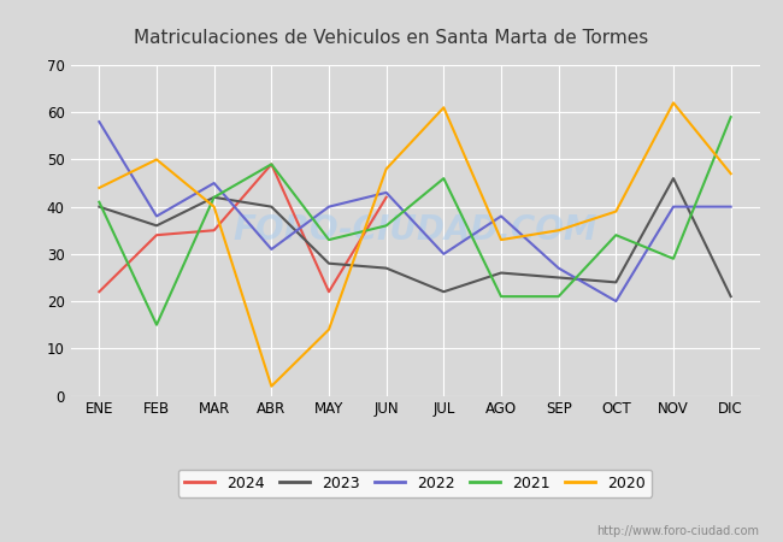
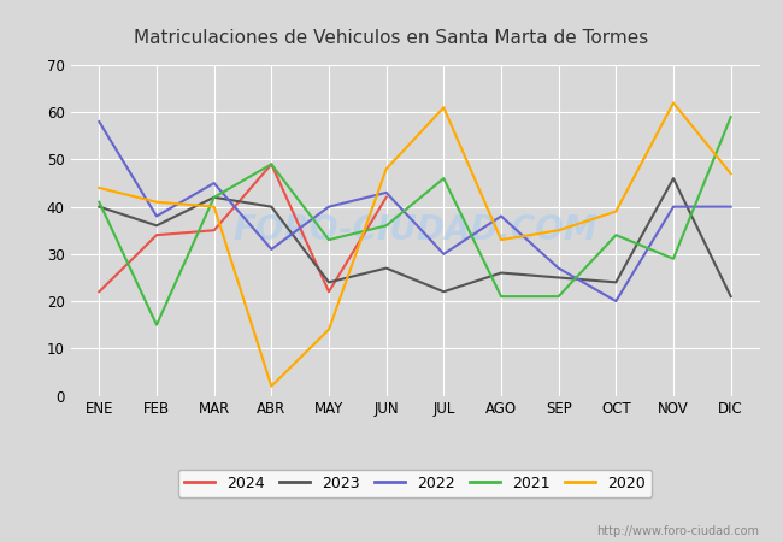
2020/FEB: 50 -> 41
2023/MAY: 28 -> 24
